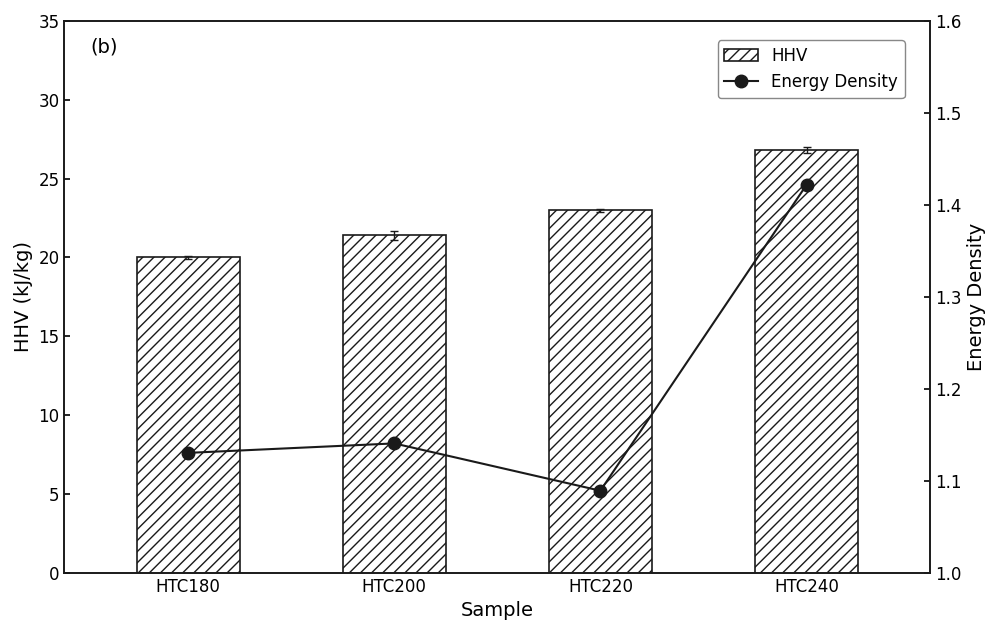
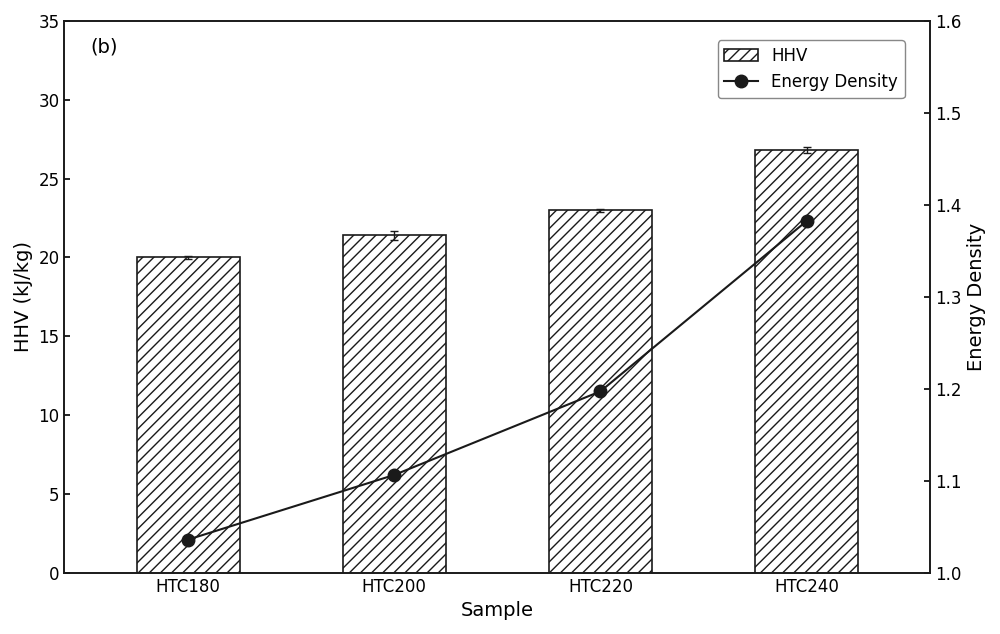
Energy Density/HTC180: 7.6 -> 2.1
Energy Density/HTC200: 8.2 -> 6.2
Energy Density/HTC220: 5.2 -> 11.5
Energy Density/HTC240: 24.6 -> 22.3
